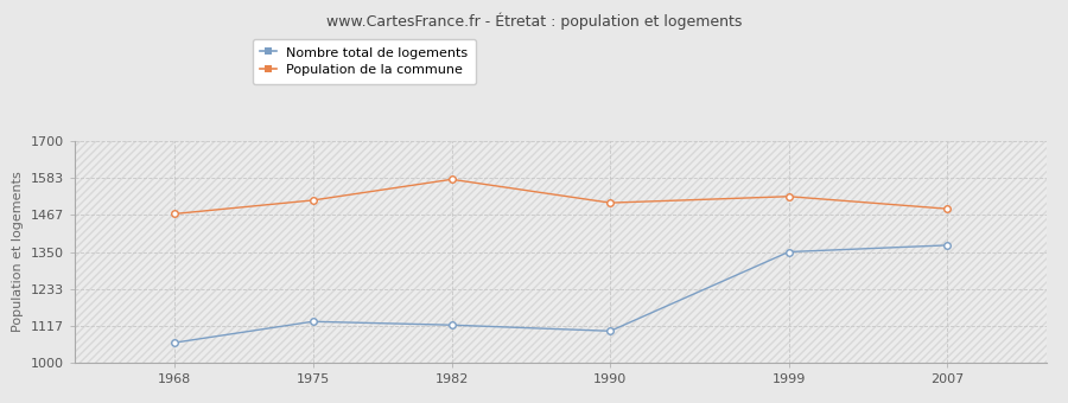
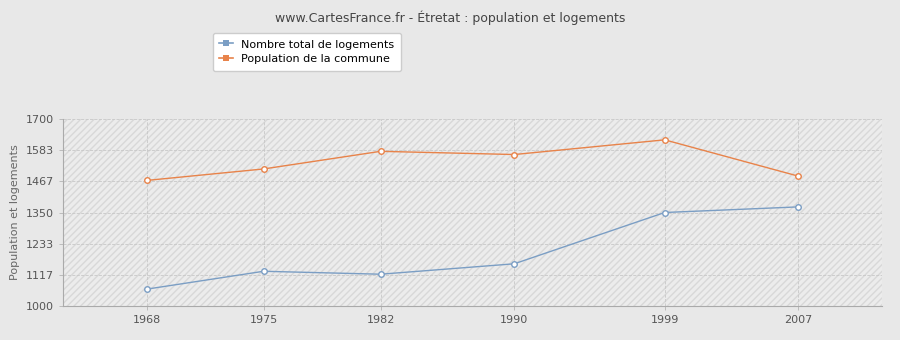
Nombre total de logements/1990: 1100 -> 1158
Population de la commune/1990: 1505 -> 1567
Population de la commune/1999: 1525 -> 1622
